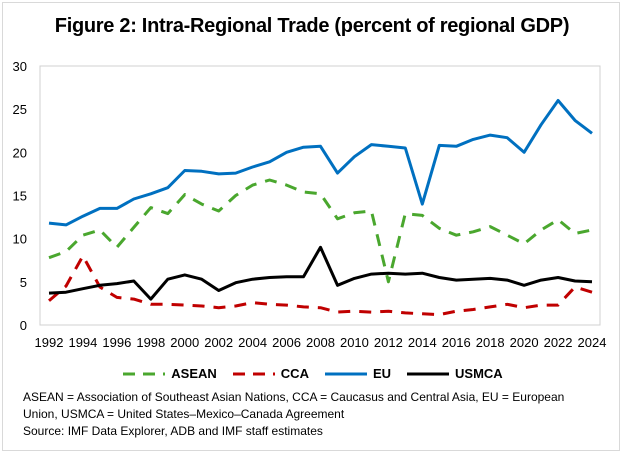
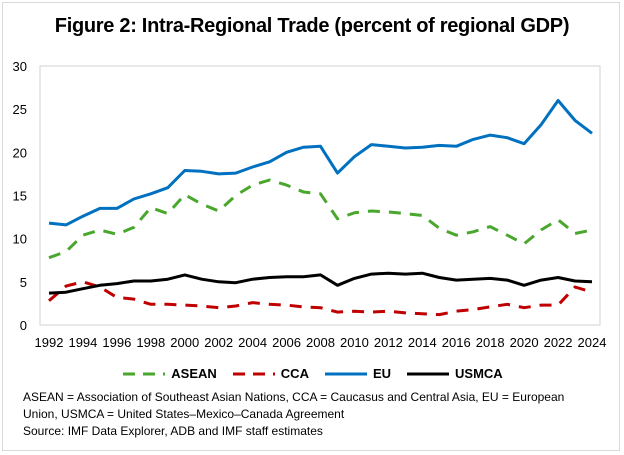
CCA/1994: 8 -> 5
ASEAN/1996: 9 -> 10
USMCA/1998: 3 -> 5
USMCA/2002: 4 -> 5
USMCA/2008: 9 -> 6
ASEAN/2012: 5 -> 13
EU/2014: 14 -> 21
EU/2020: 20 -> 21
